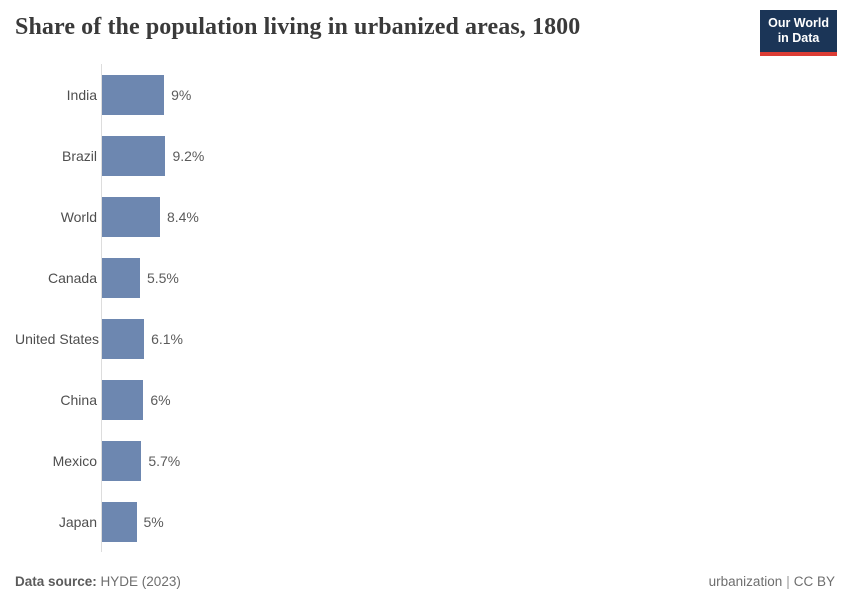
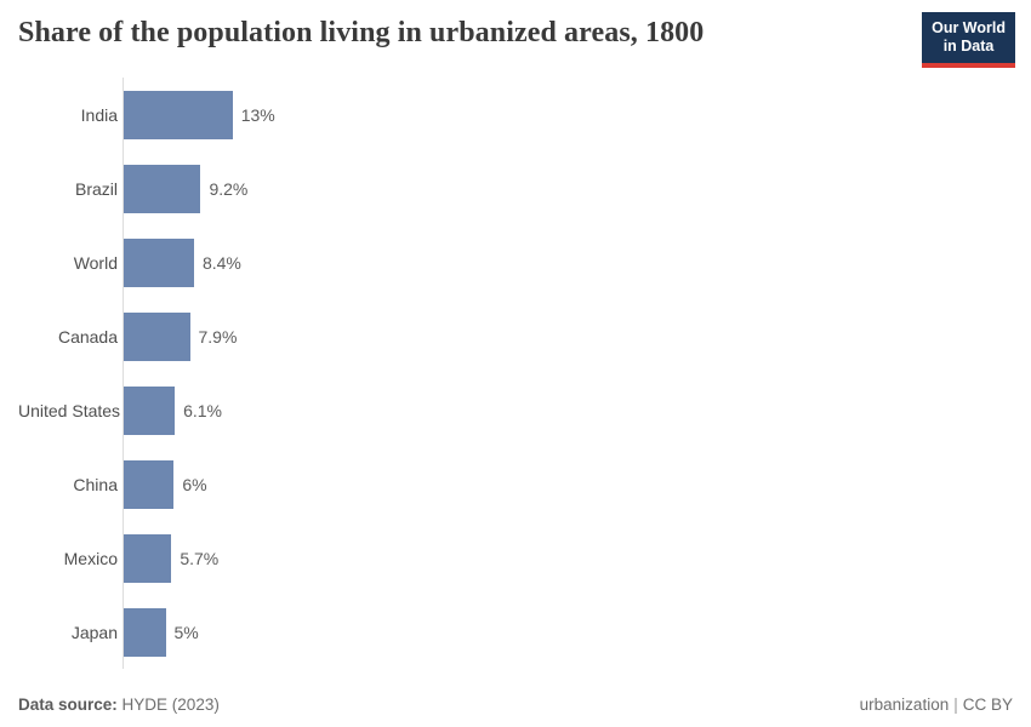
India: 9% -> 13%
Canada: 5.5% -> 7.9%
